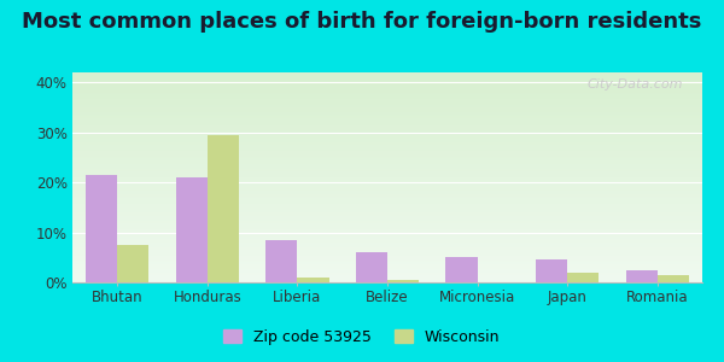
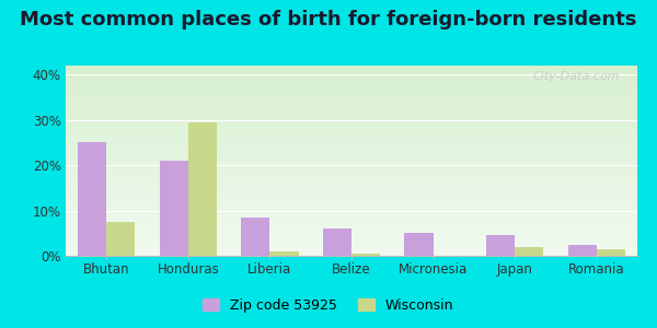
Zip code 53925/Bhutan: 21.5% -> 25.0%
